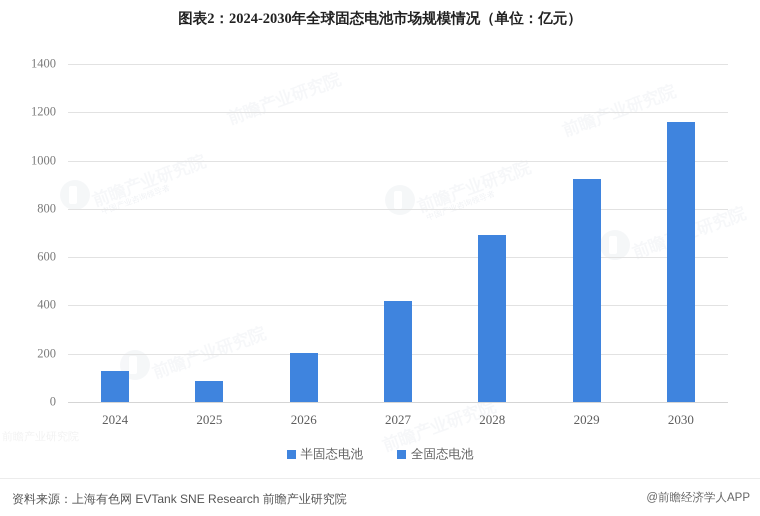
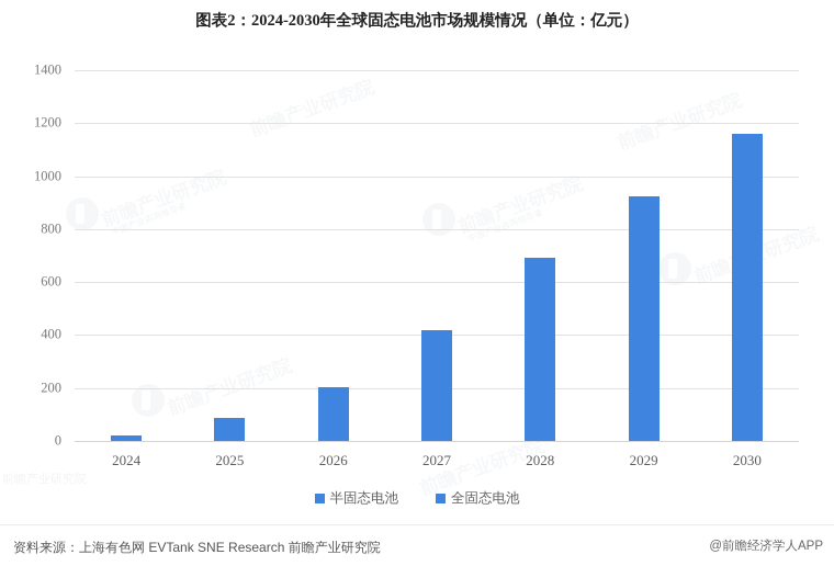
2024: 130 -> 20
